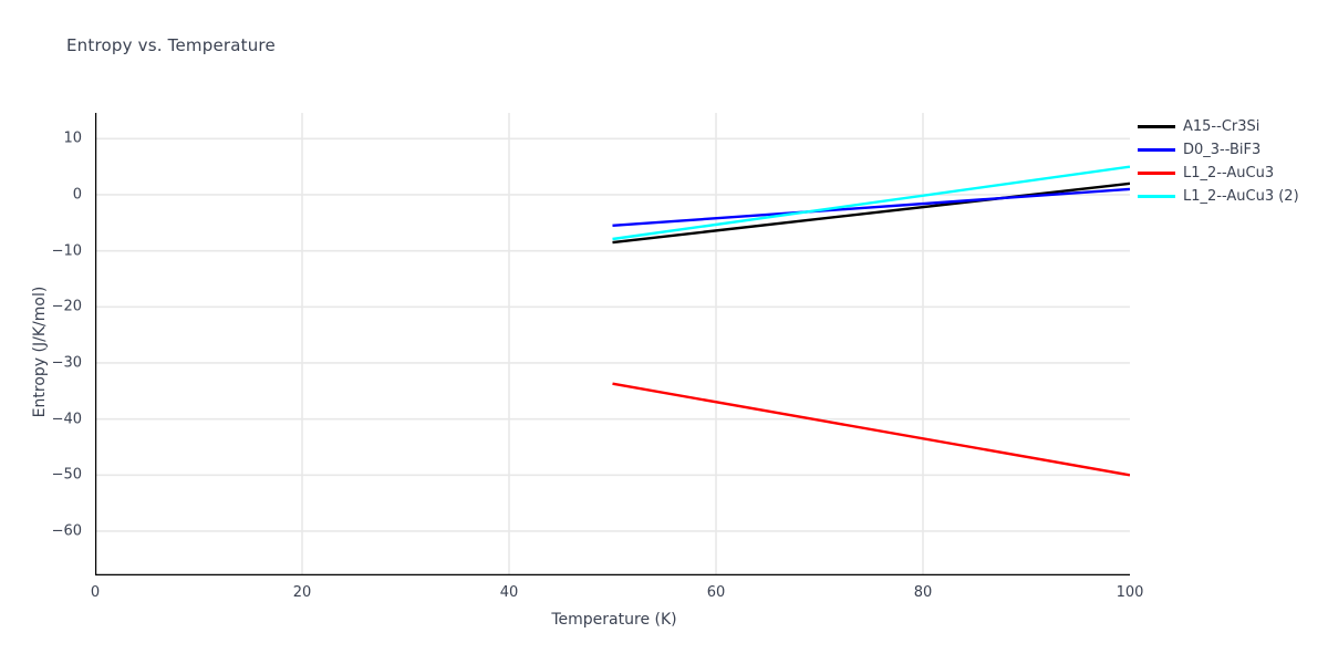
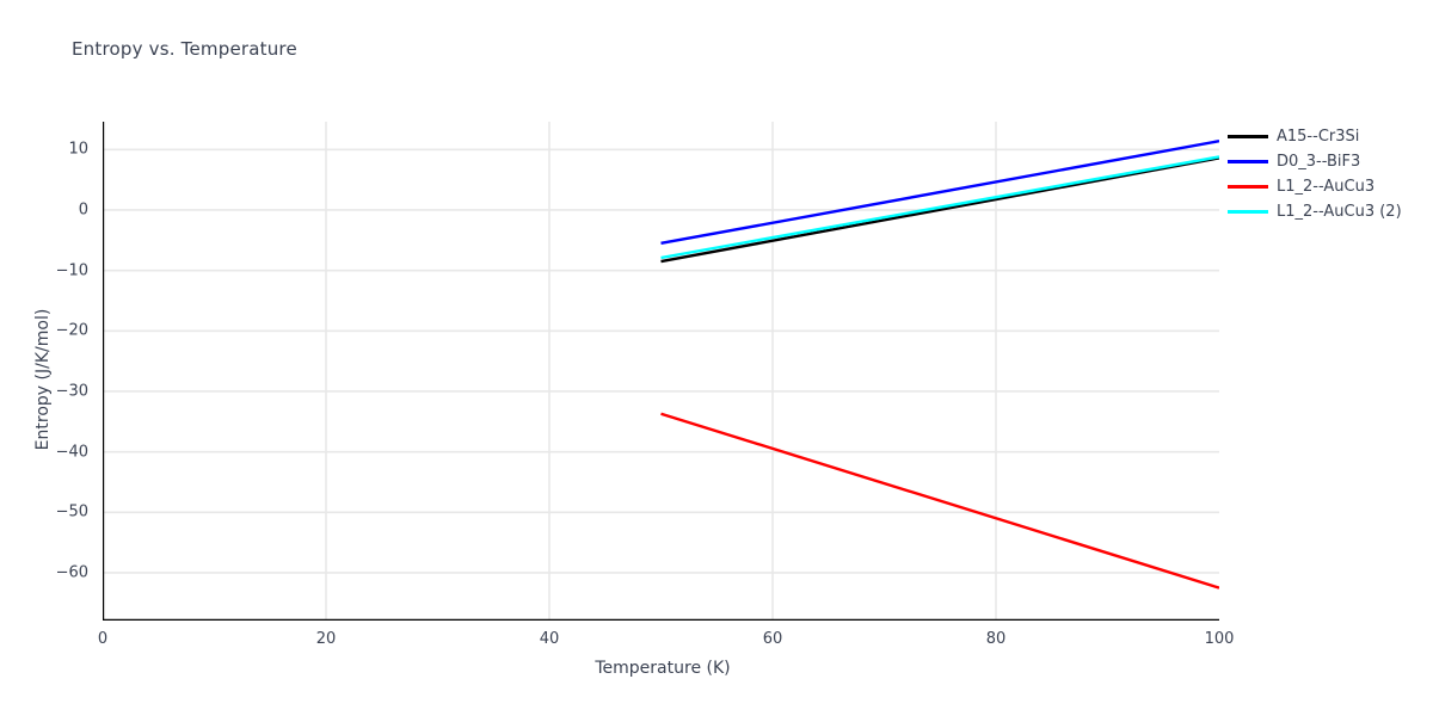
A15--Cr3Si/100: 2 -> 9
D0_3--BiF3/100: 1 -> 11
L1_2--AuCu3/100: -50 -> -62
L1_2--AuCu3 (2)/100: 5 -> 9
